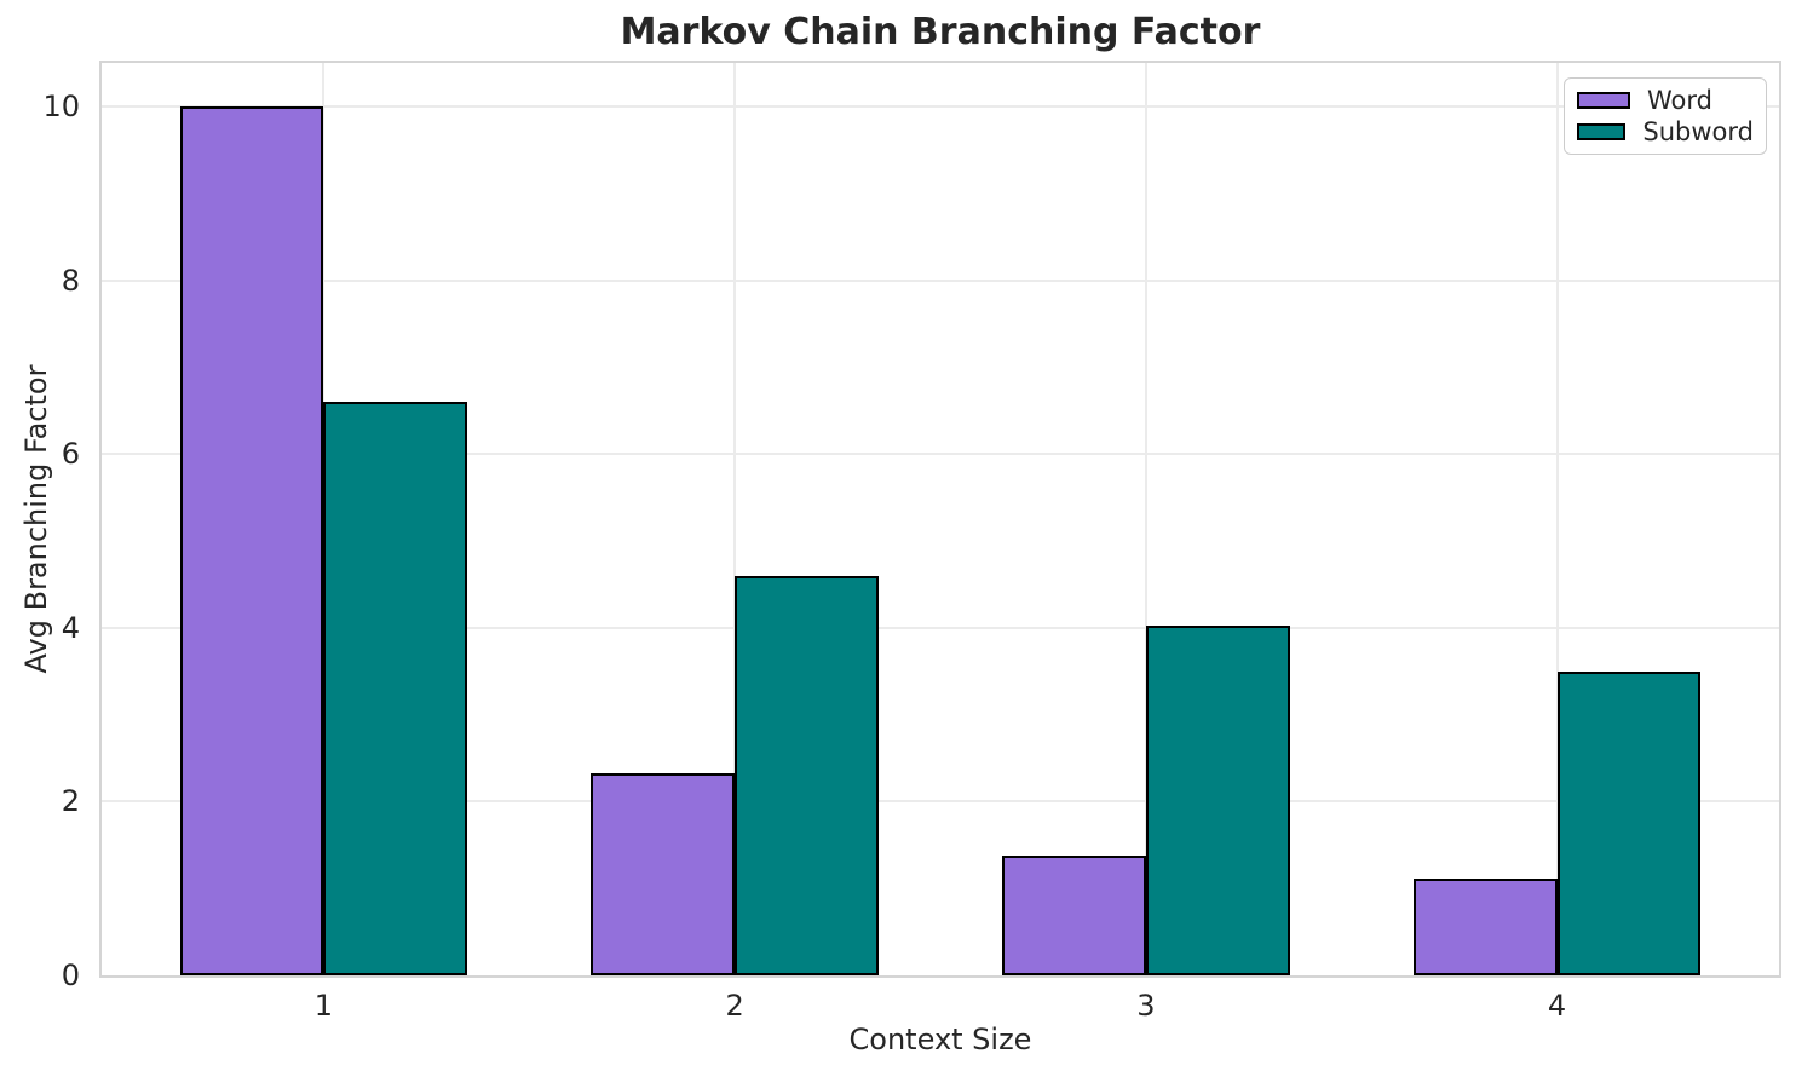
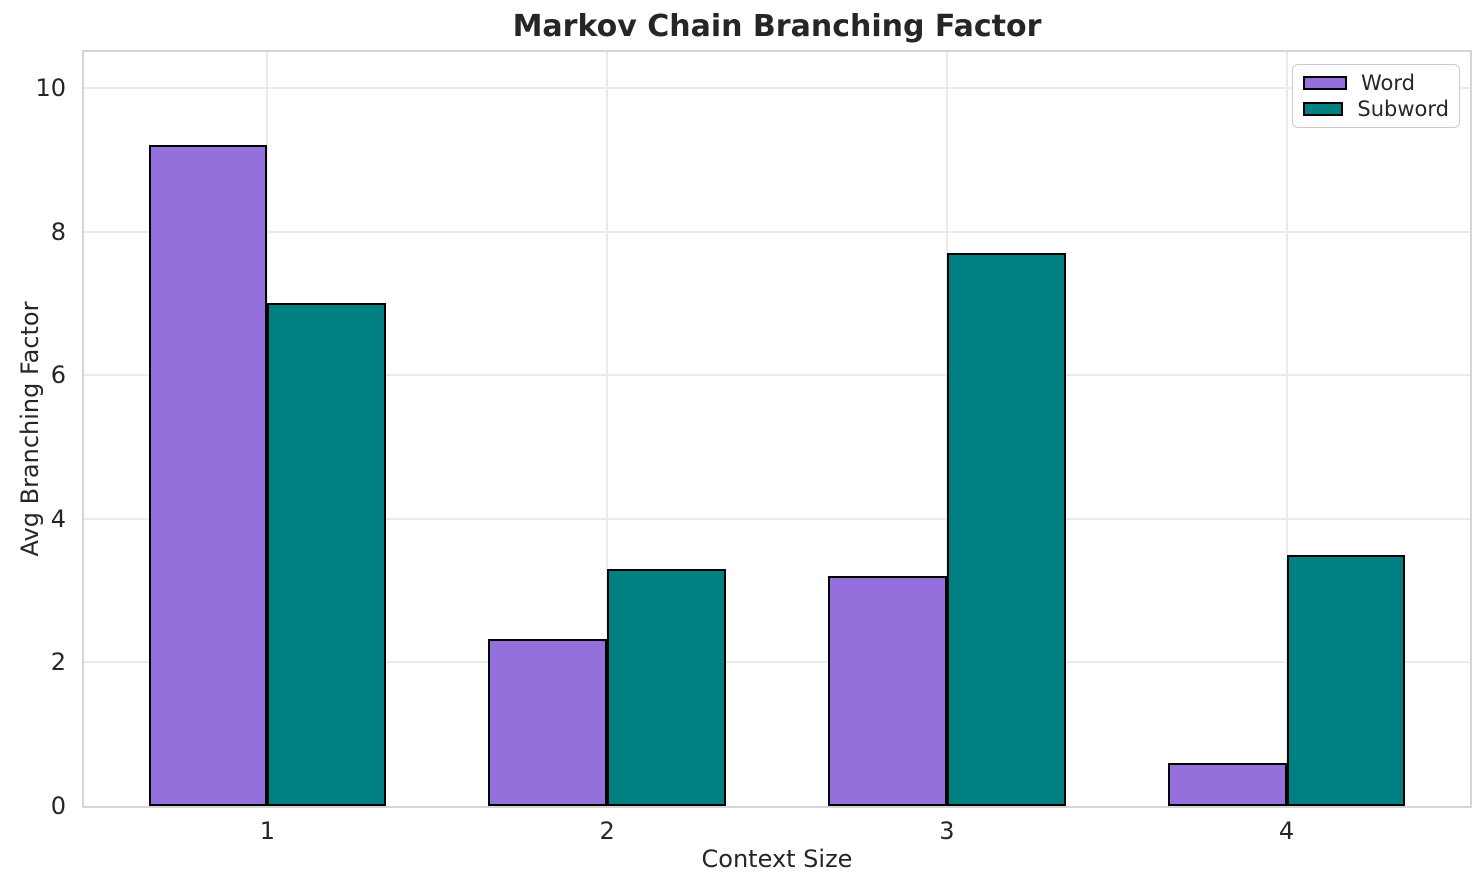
Word/1: 10.0 -> 9.2
Subword/1: 6.6 -> 7.0
Subword/2: 4.6 -> 3.3
Word/3: 1.4 -> 3.2
Subword/3: 4.0 -> 7.7
Word/4: 1.1 -> 0.6
